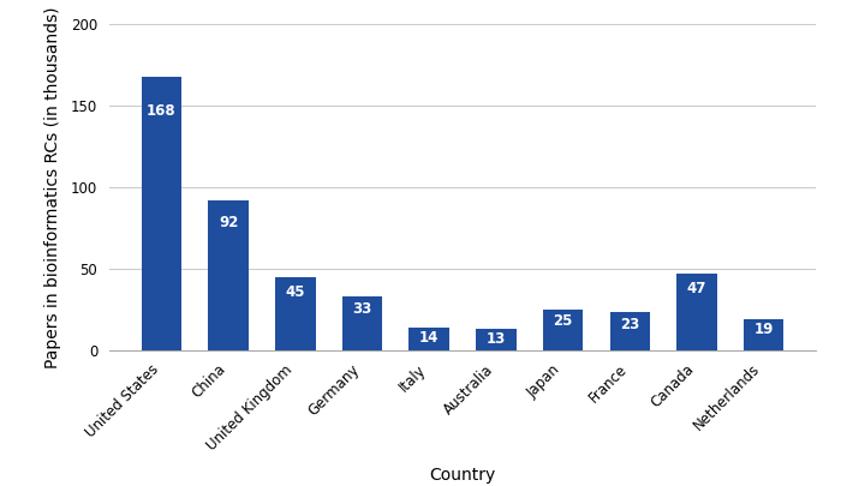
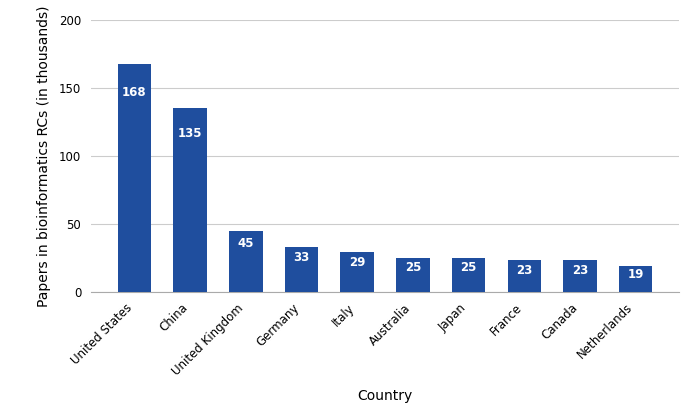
China: 92 -> 135
Italy: 14 -> 29
Australia: 13 -> 25
Canada: 47 -> 23
